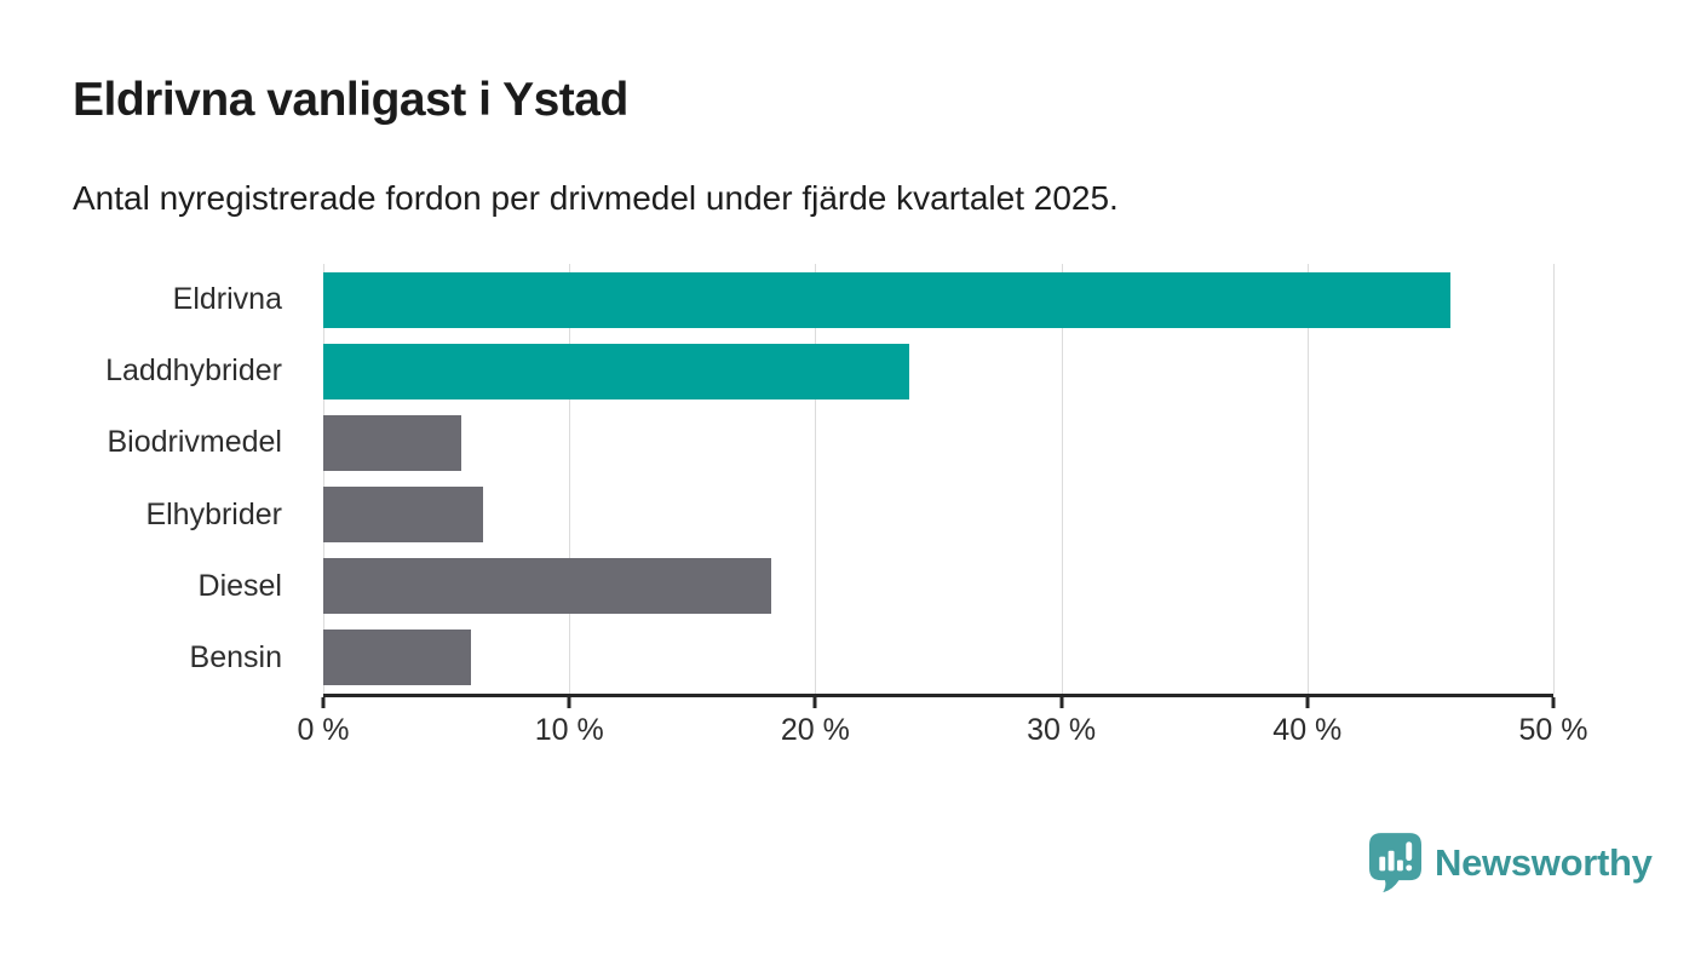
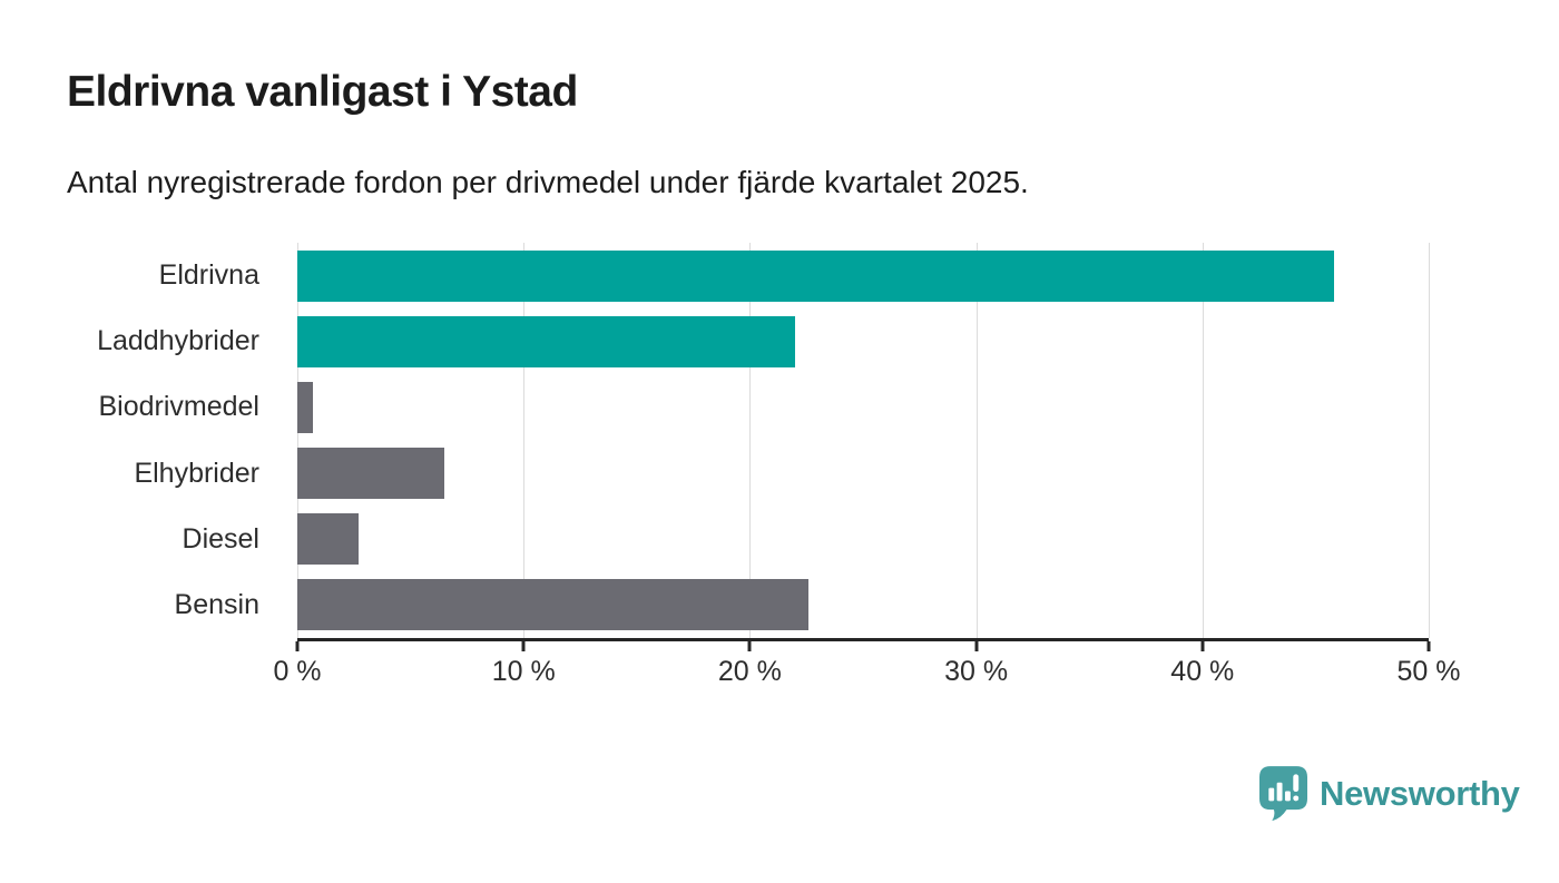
Laddhybrider: 23.8% -> 22.0%
Biodrivmedel: 5.6% -> 0.7%
Diesel: 18.2% -> 2.7%
Bensin: 6.0% -> 22.6%
